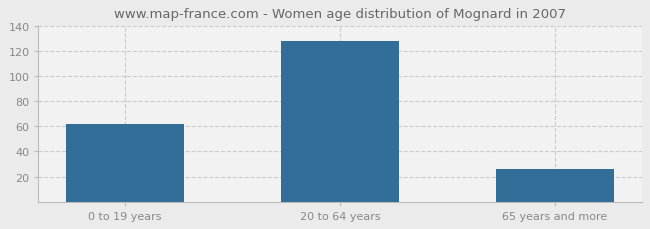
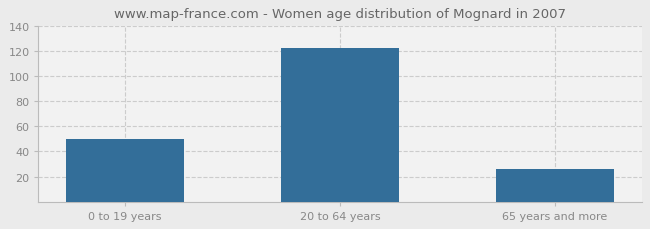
0 to 19 years: 62 -> 50
20 to 64 years: 128 -> 122
